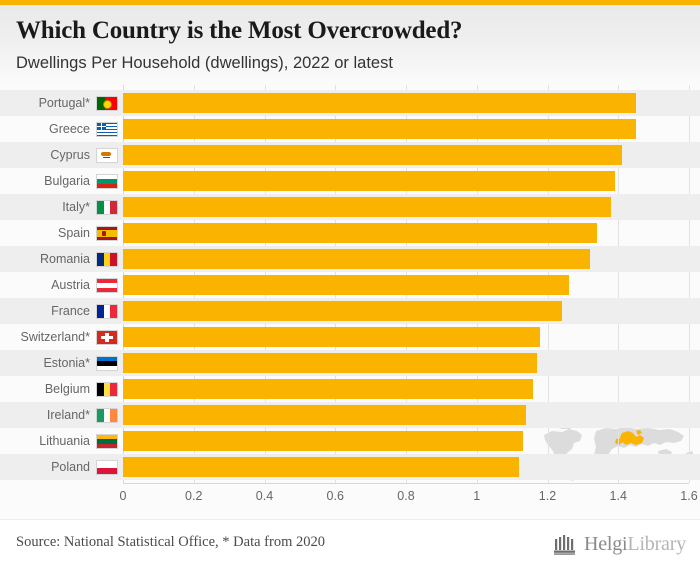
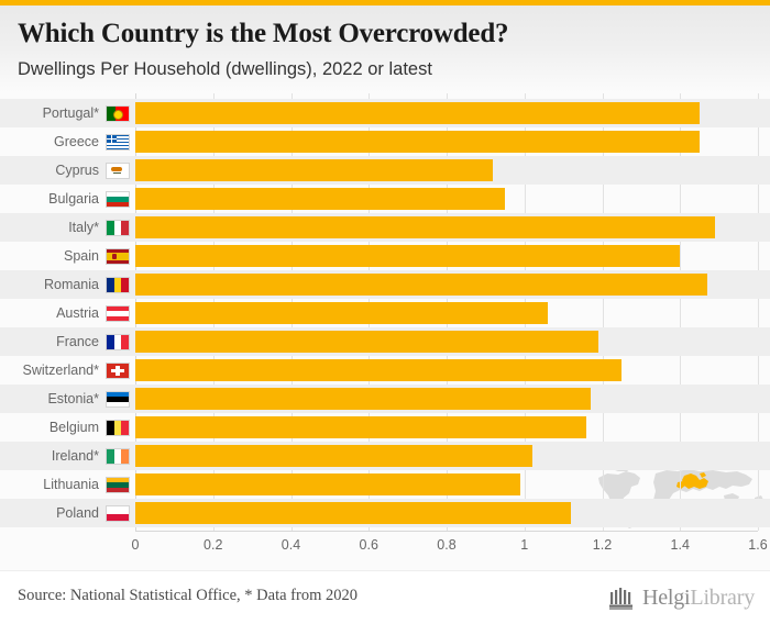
Cyprus: 1.41 -> 0.92
Bulgaria: 1.39 -> 0.95
Italy*: 1.38 -> 1.49
Spain: 1.34 -> 1.40
Romania: 1.32 -> 1.47
Austria: 1.26 -> 1.06
France: 1.24 -> 1.19
Switzerland*: 1.18 -> 1.25
Ireland*: 1.14 -> 1.02
Lithuania: 1.13 -> 0.99
